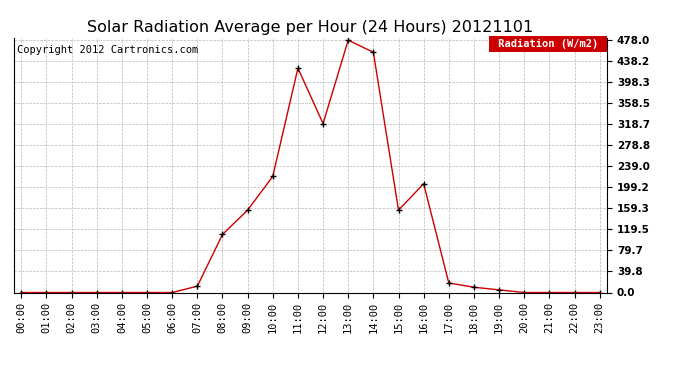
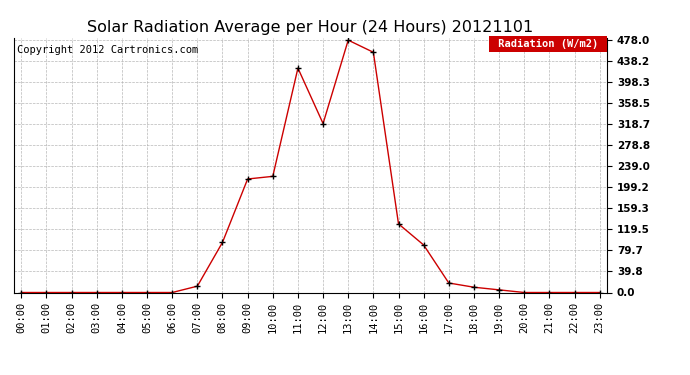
08:00: 110 -> 95
09:00: 156 -> 215
15:00: 156 -> 130
16:00: 206 -> 90
